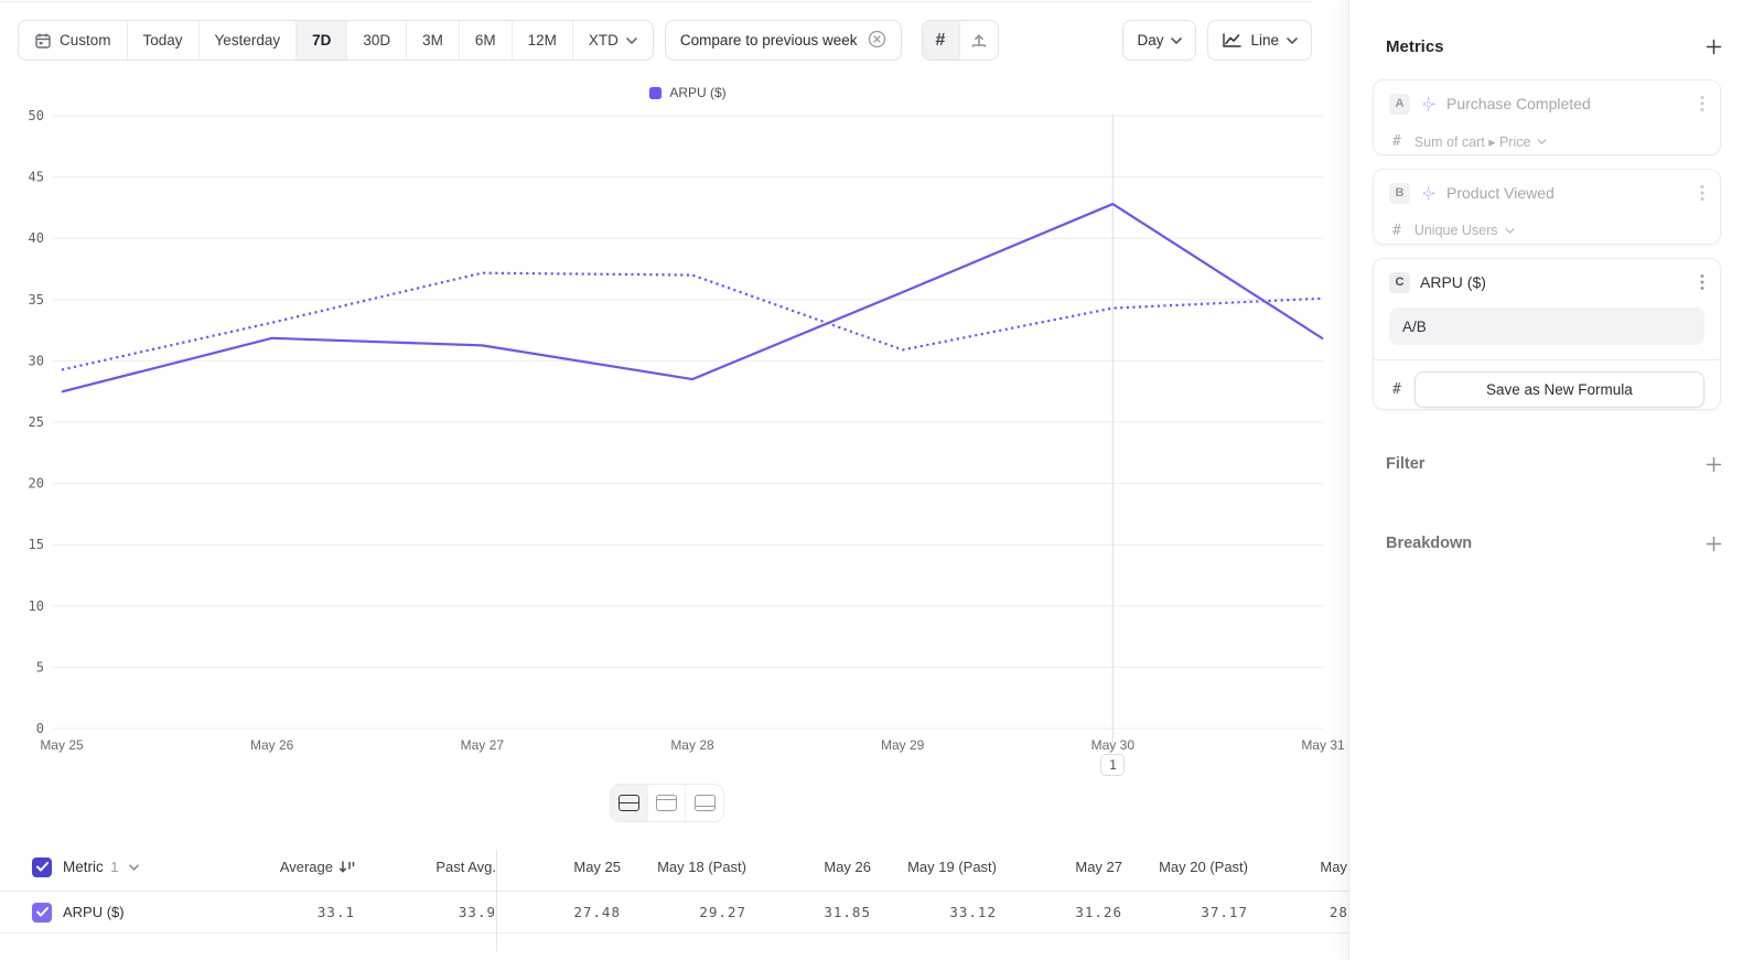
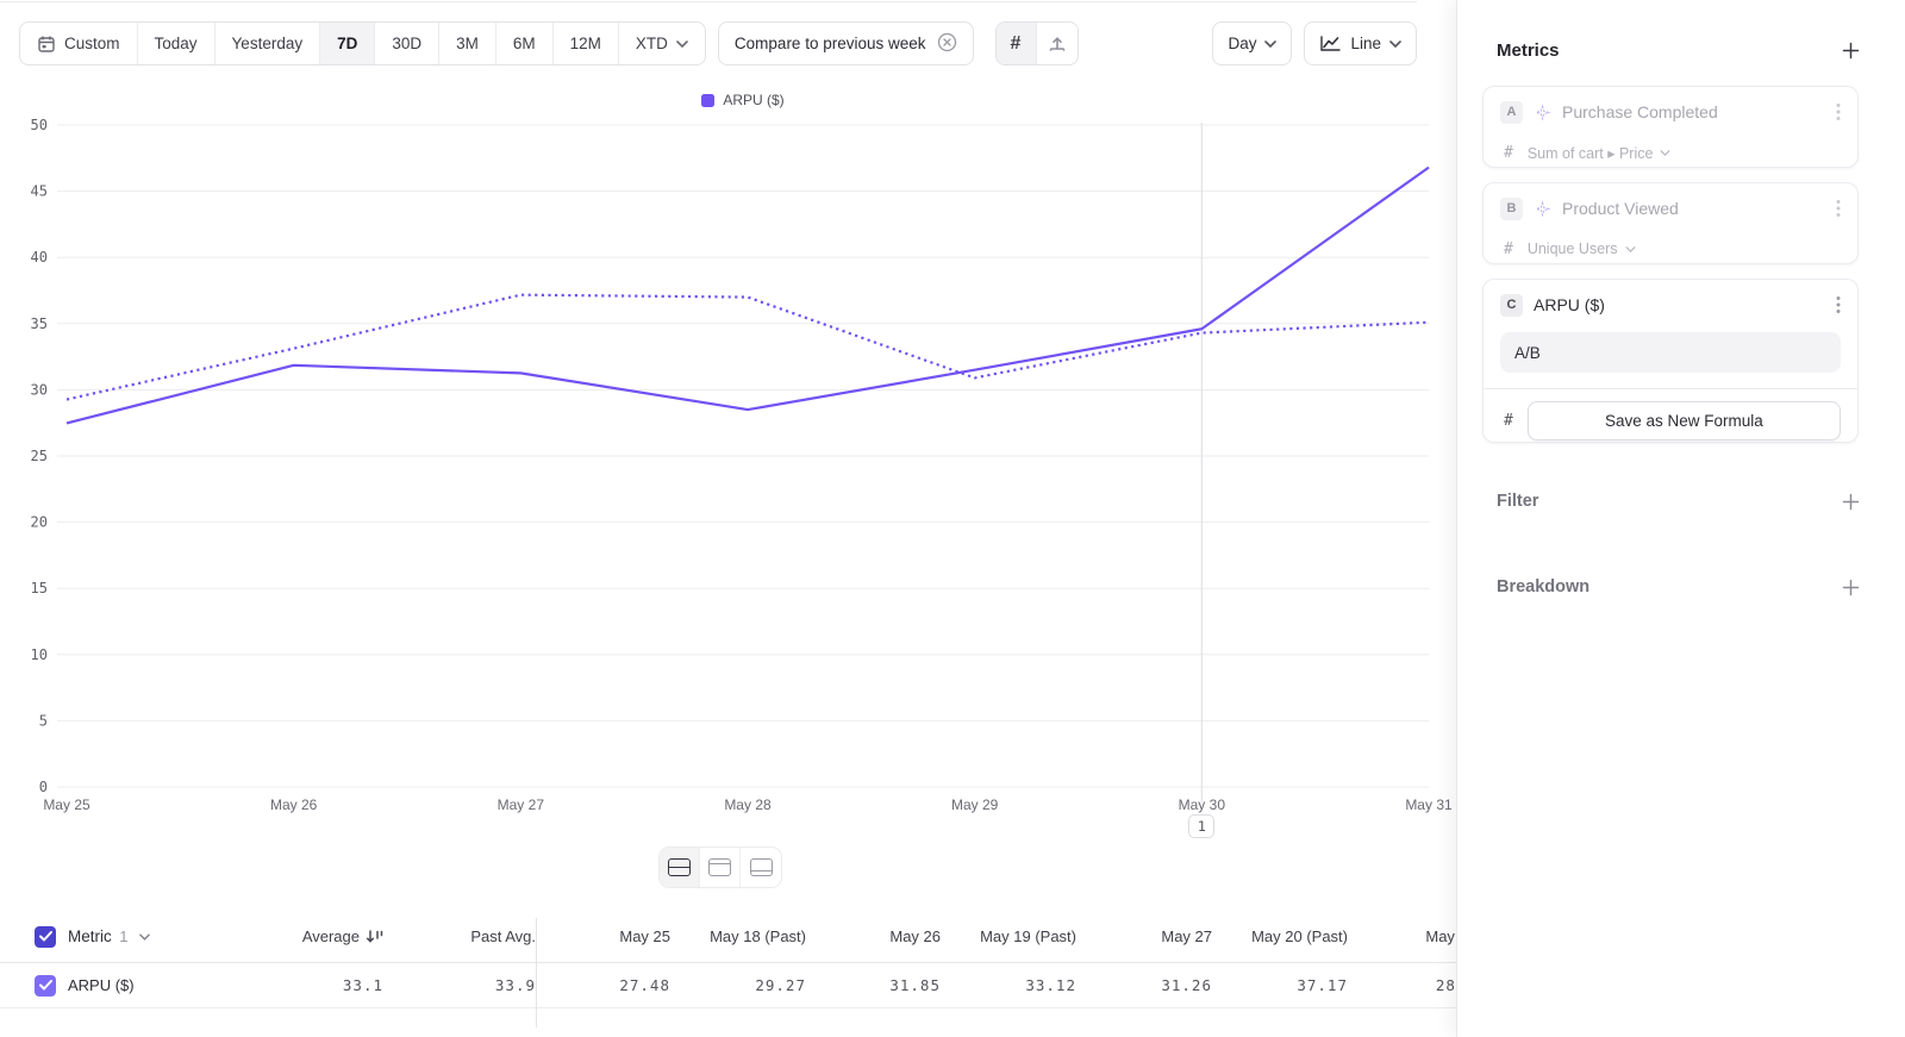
ARPU ($)/May 29: 35.6 -> 31.5
ARPU ($)/May 30: 42.8 -> 34.6
ARPU ($)/May 31: 31.8 -> 46.8
